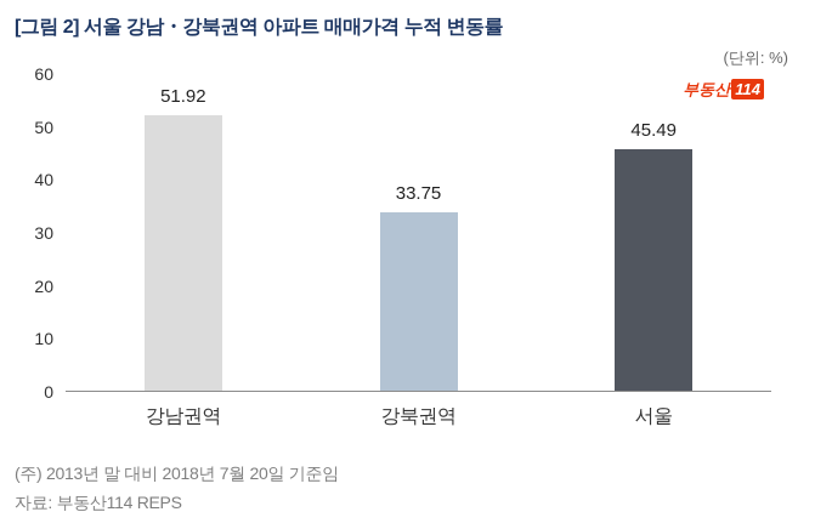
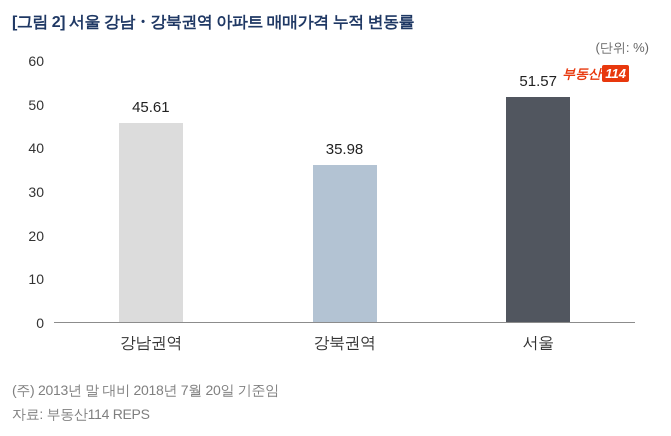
강남권역: 51.92 -> 45.61
강북권역: 33.75 -> 35.98
서울: 45.49 -> 51.57
